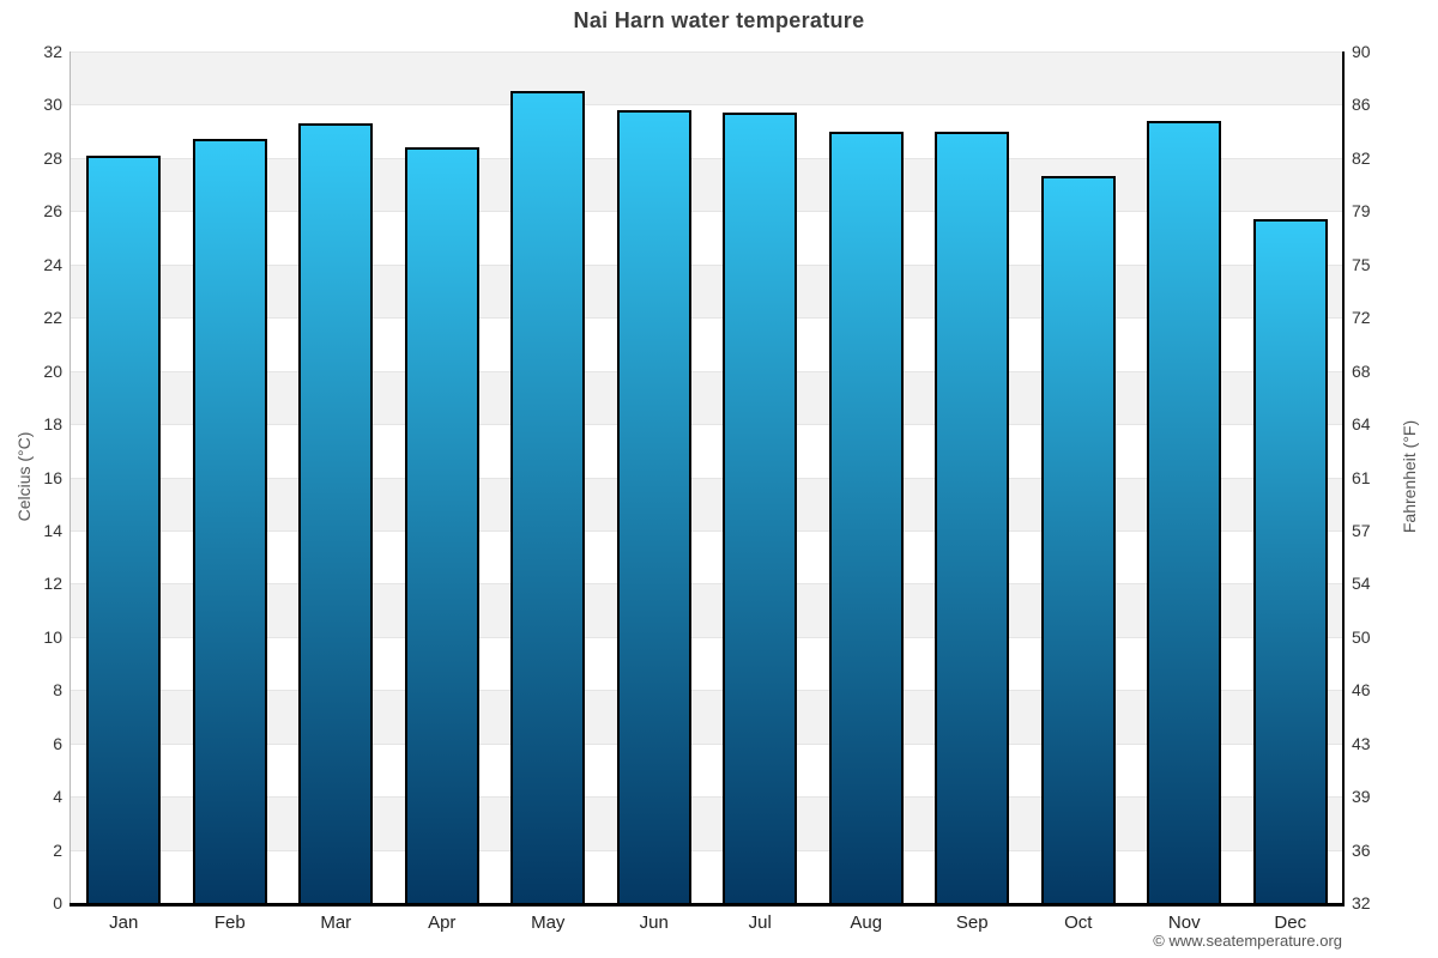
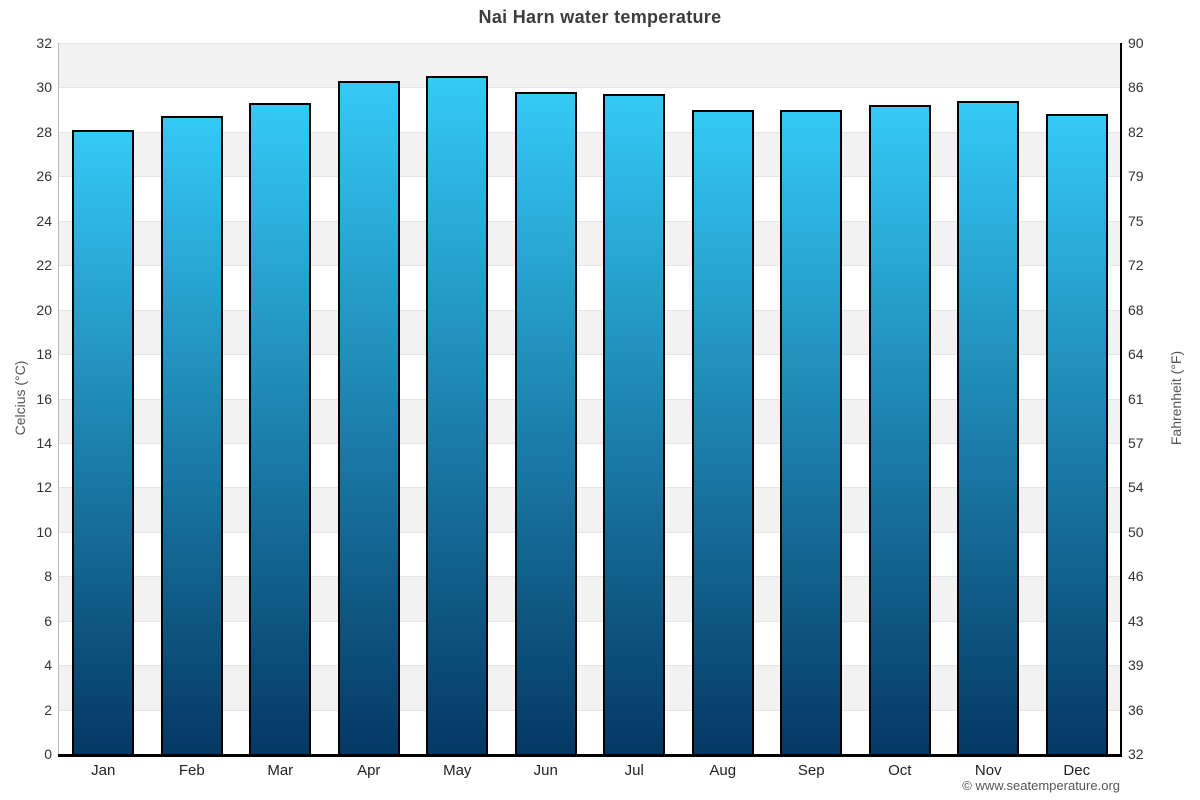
Apr: 28.4 -> 30.3
Oct: 27.3 -> 29.2
Dec: 25.7 -> 28.8
